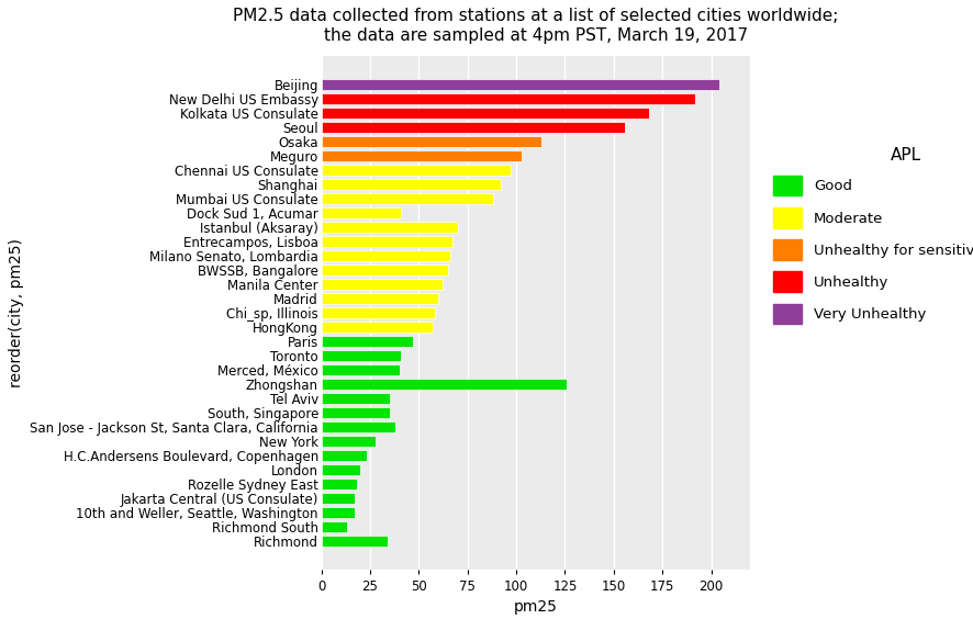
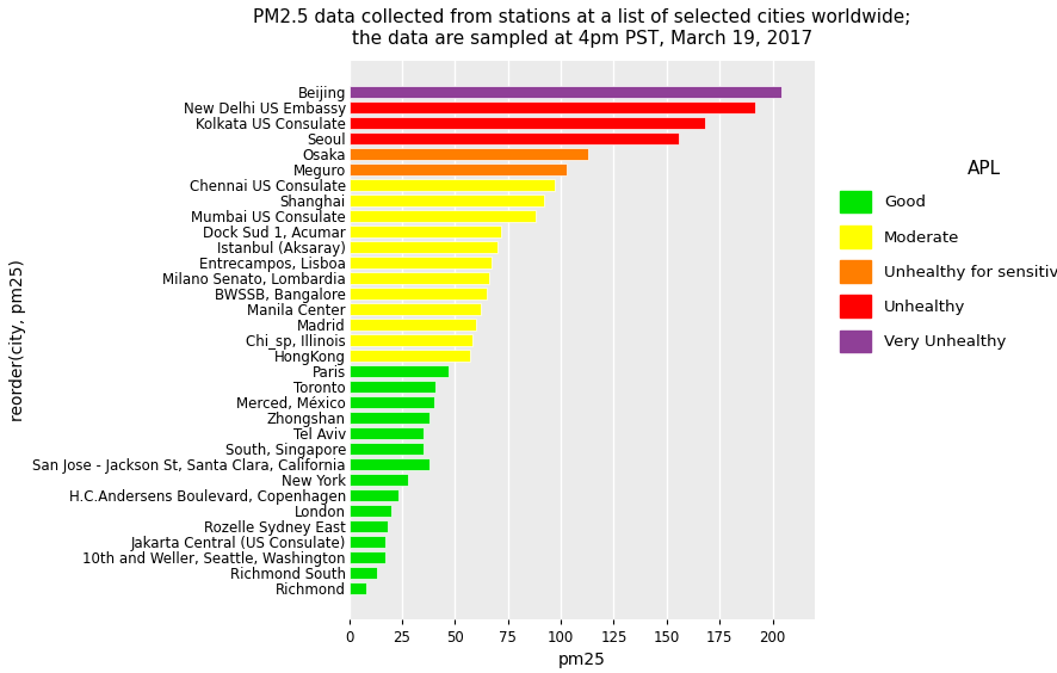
Dock Sud 1, Acumar: 41 -> 72
Zhongshan: 126 -> 38
Richmond: 34 -> 8
